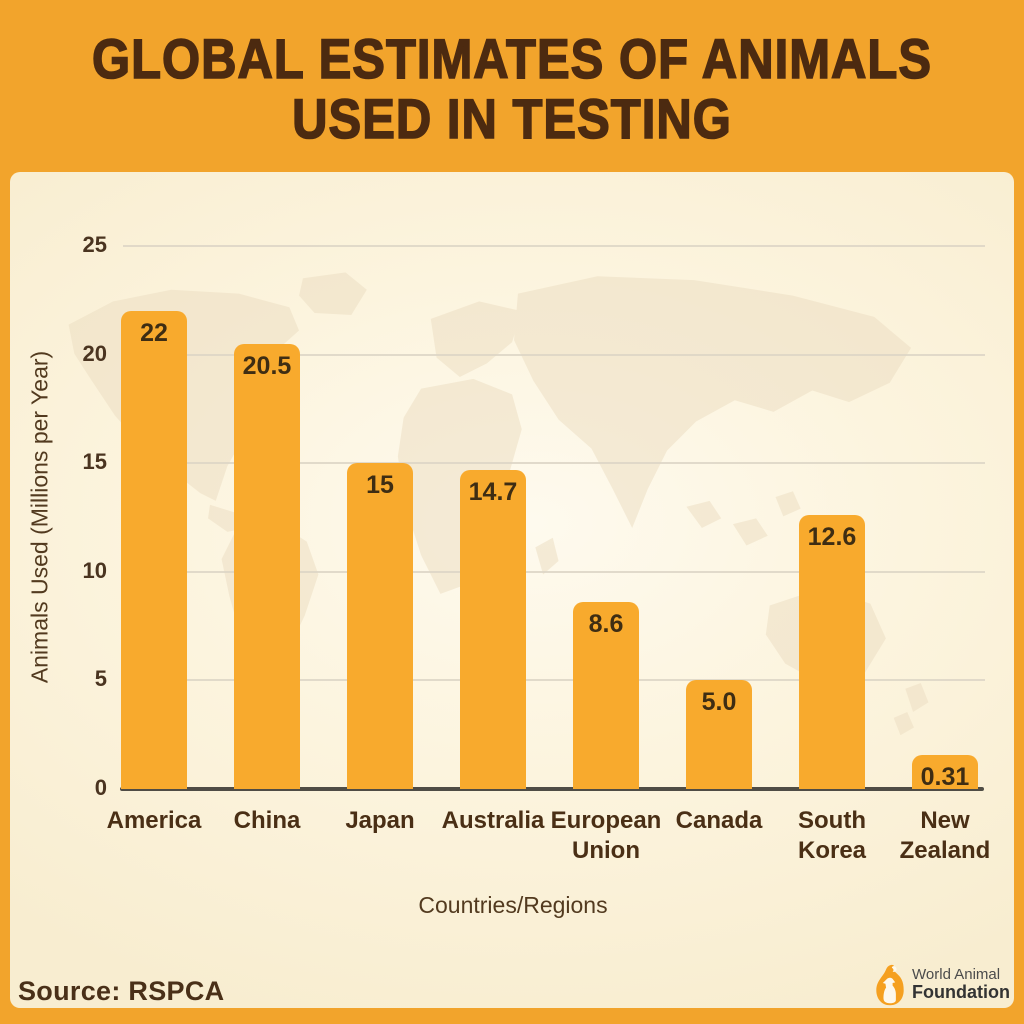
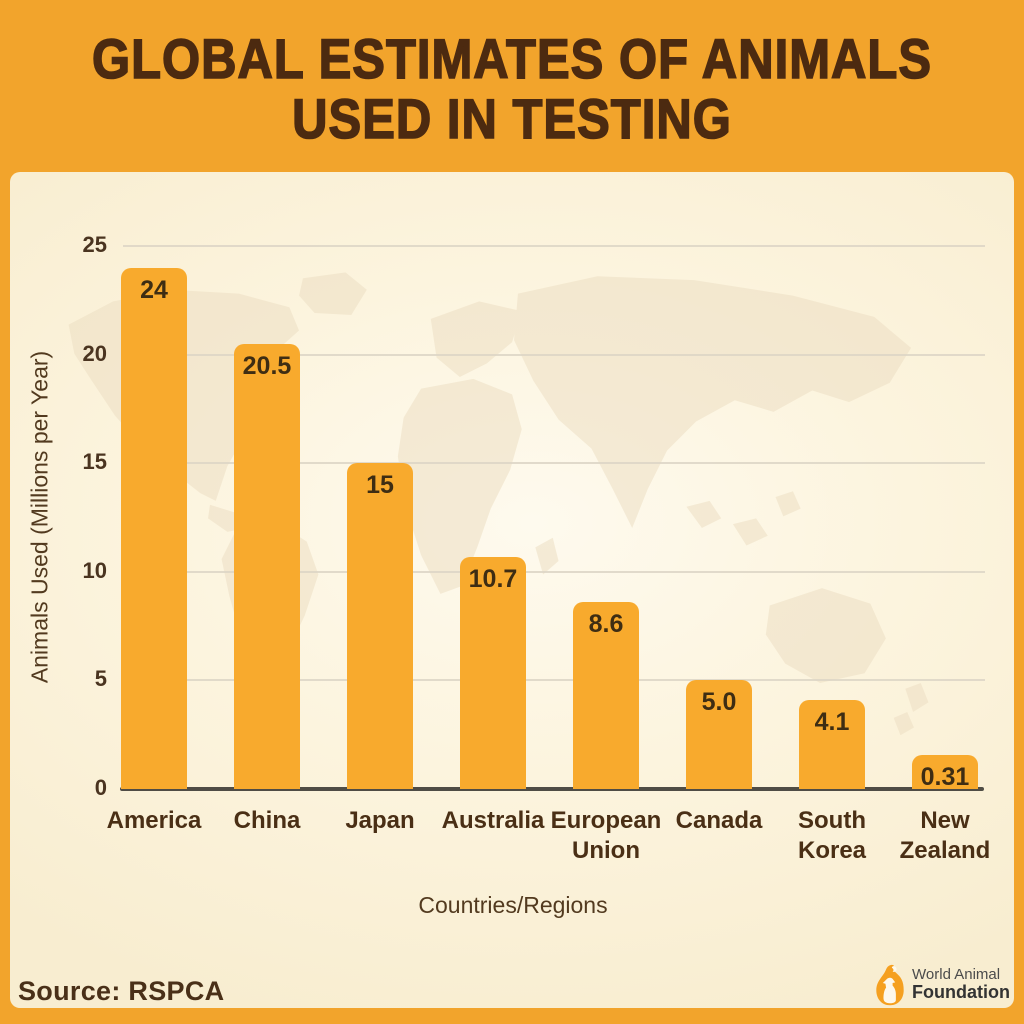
America: 22 -> 24
Australia: 14.7 -> 10.7
South Korea: 12.6 -> 4.1
